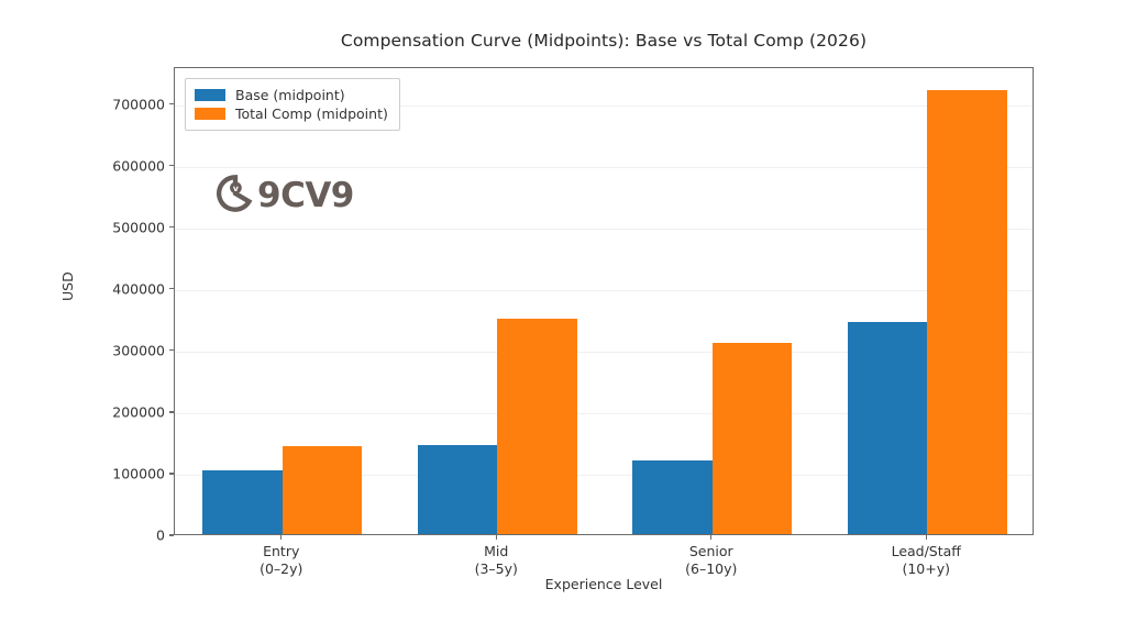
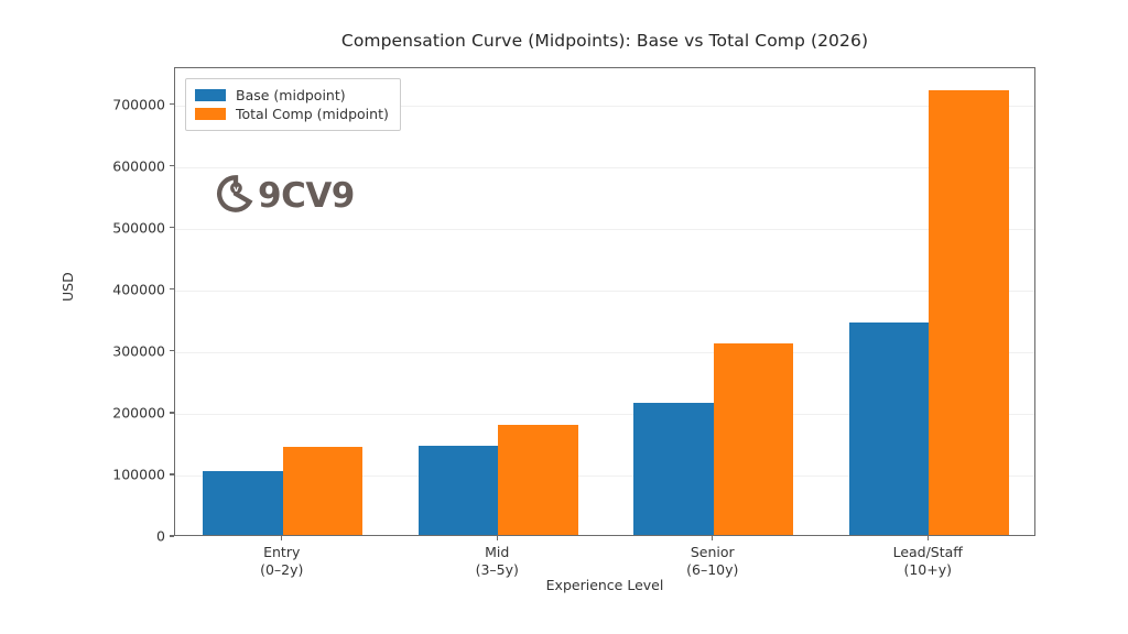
Total Comp (midpoint)/Mid (3–5y): 350000 -> 180000
Base (midpoint)/Senior (6–10y): 120000 -> 220000
